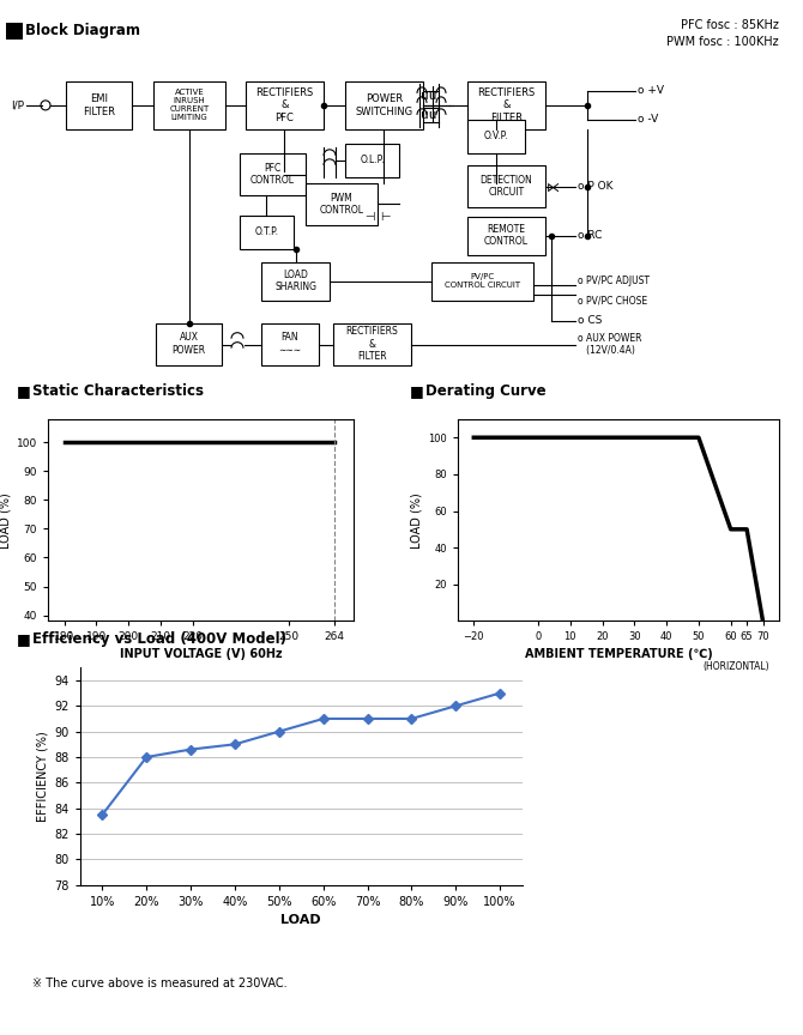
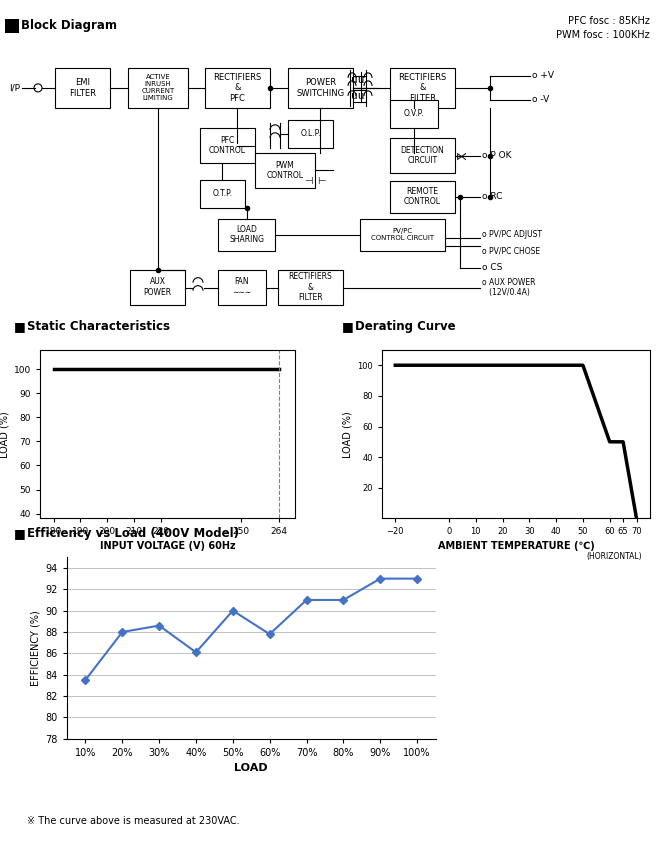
40%: 89.0 -> 86.1
60%: 91.0 -> 87.8
90%: 92.0 -> 93.0
